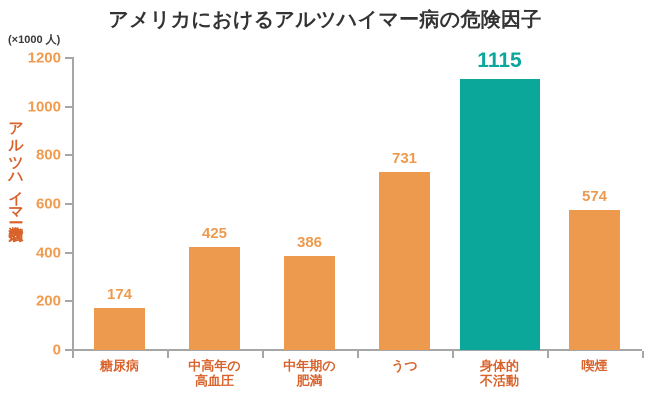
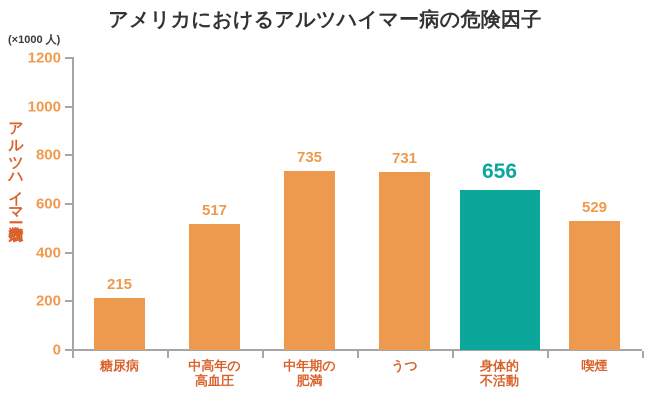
糖尿病: 174 -> 215
中高年の 高血圧: 425 -> 517
中年期の 肥満: 386 -> 735
身体的 不活動: 1115 -> 656
喫煙: 574 -> 529
